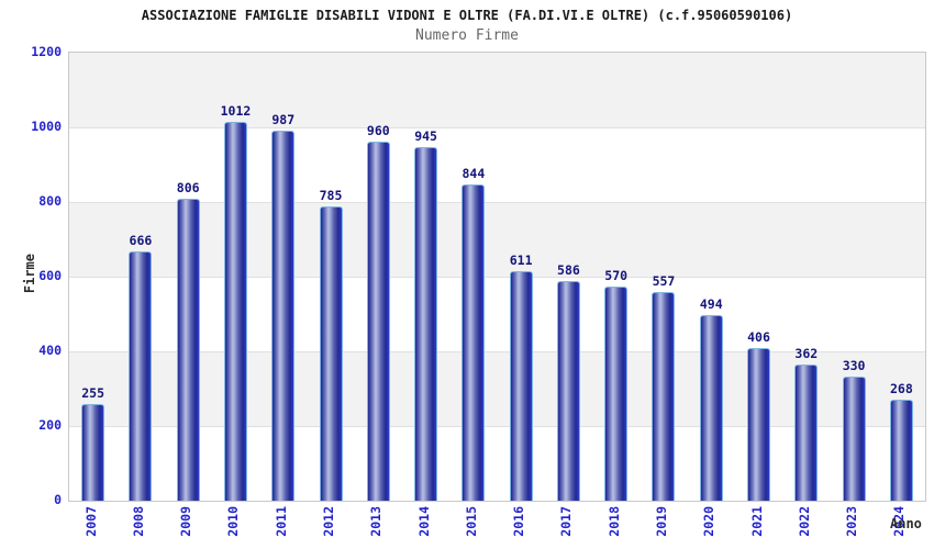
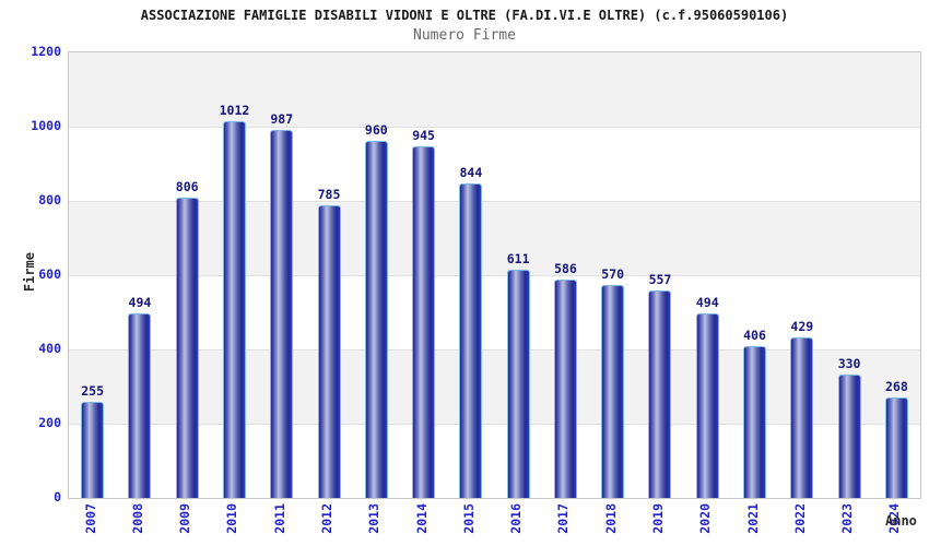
2008: 666 -> 494
2022: 362 -> 429
